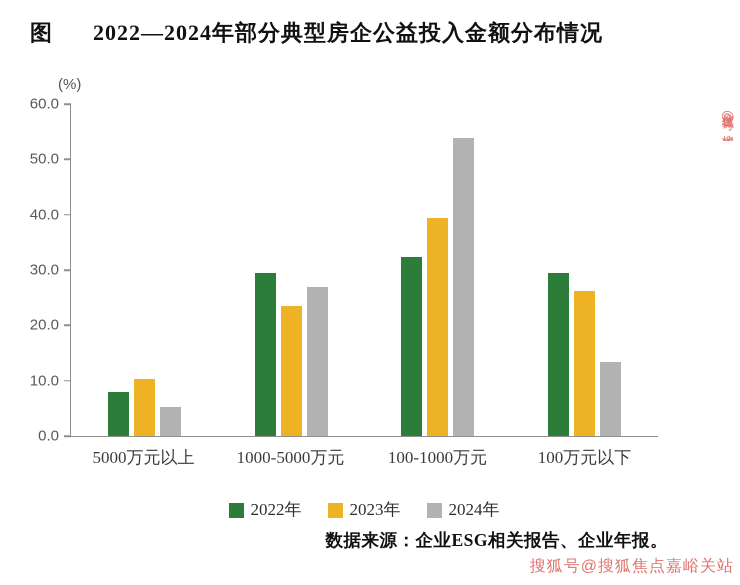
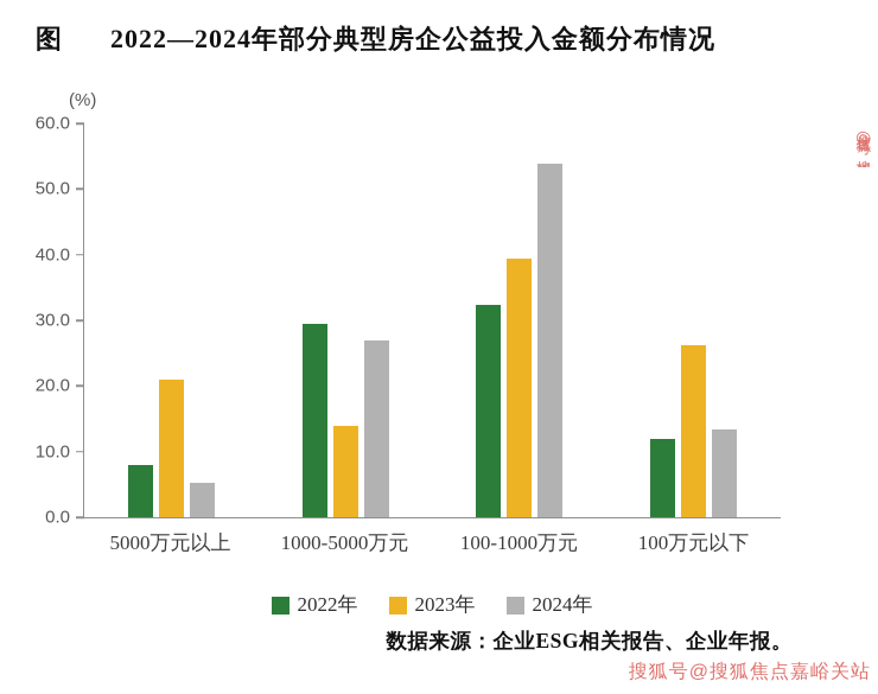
2023年/5000万元以上: 10 -> 21
2023年/1000-5000万元: 24 -> 14
2022年/100万元以下: 30 -> 12
